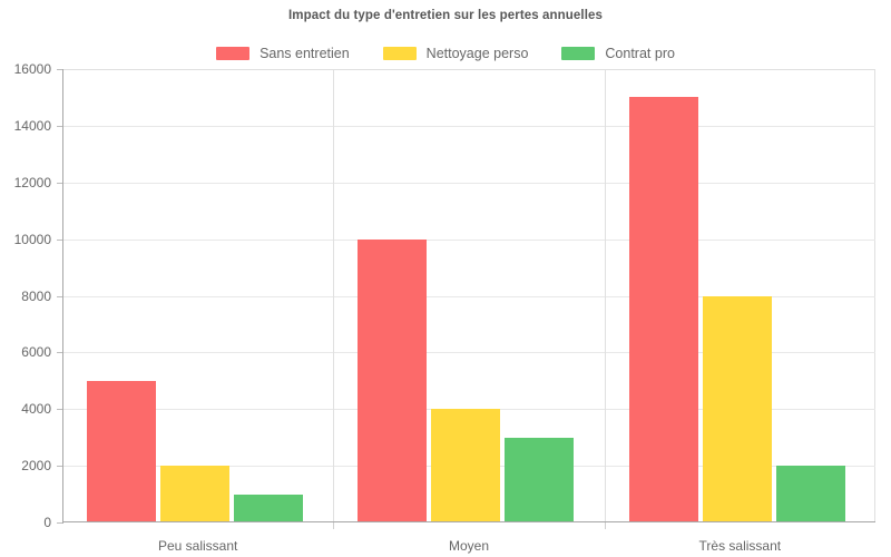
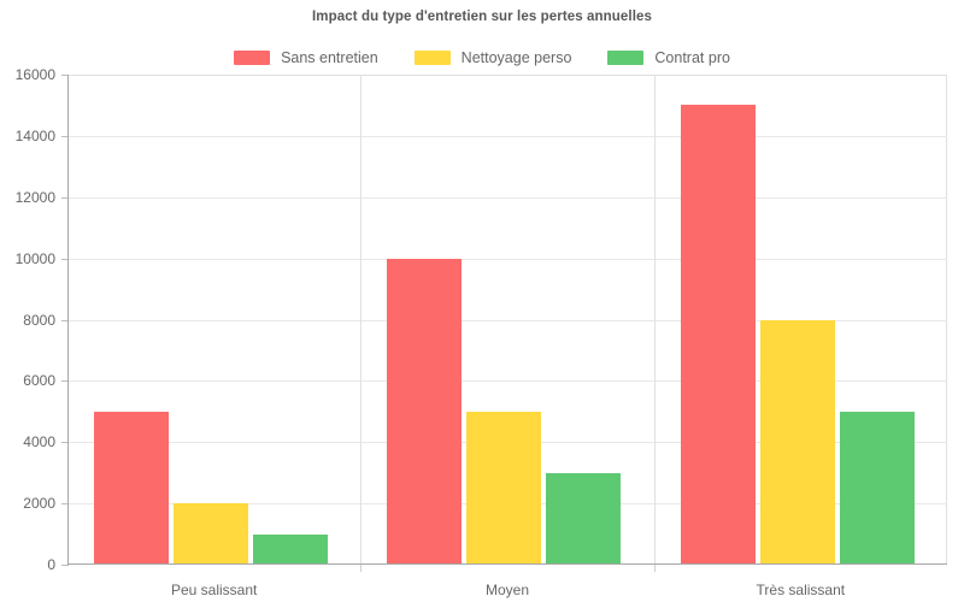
Nettoyage perso/Moyen: 4000 -> 5000
Contrat pro/Très salissant: 2000 -> 5000
